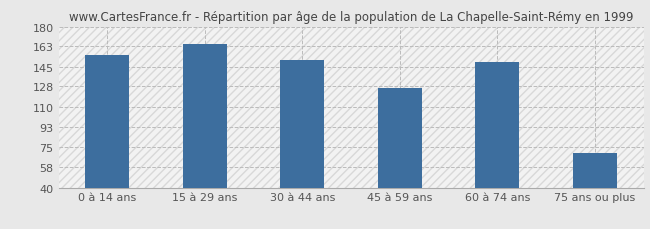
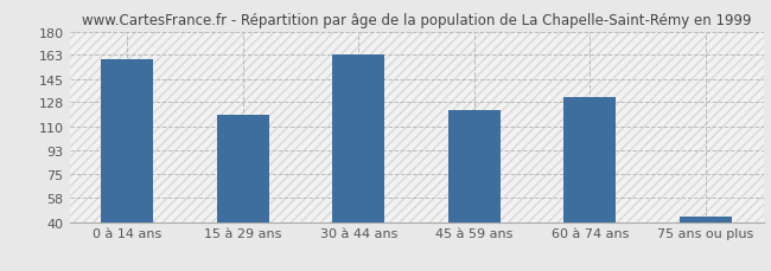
0 à 14 ans: 155 -> 160
15 à 29 ans: 165 -> 119
30 à 44 ans: 151 -> 163
45 à 59 ans: 127 -> 122
60 à 74 ans: 149 -> 132
75 ans ou plus: 70 -> 44
